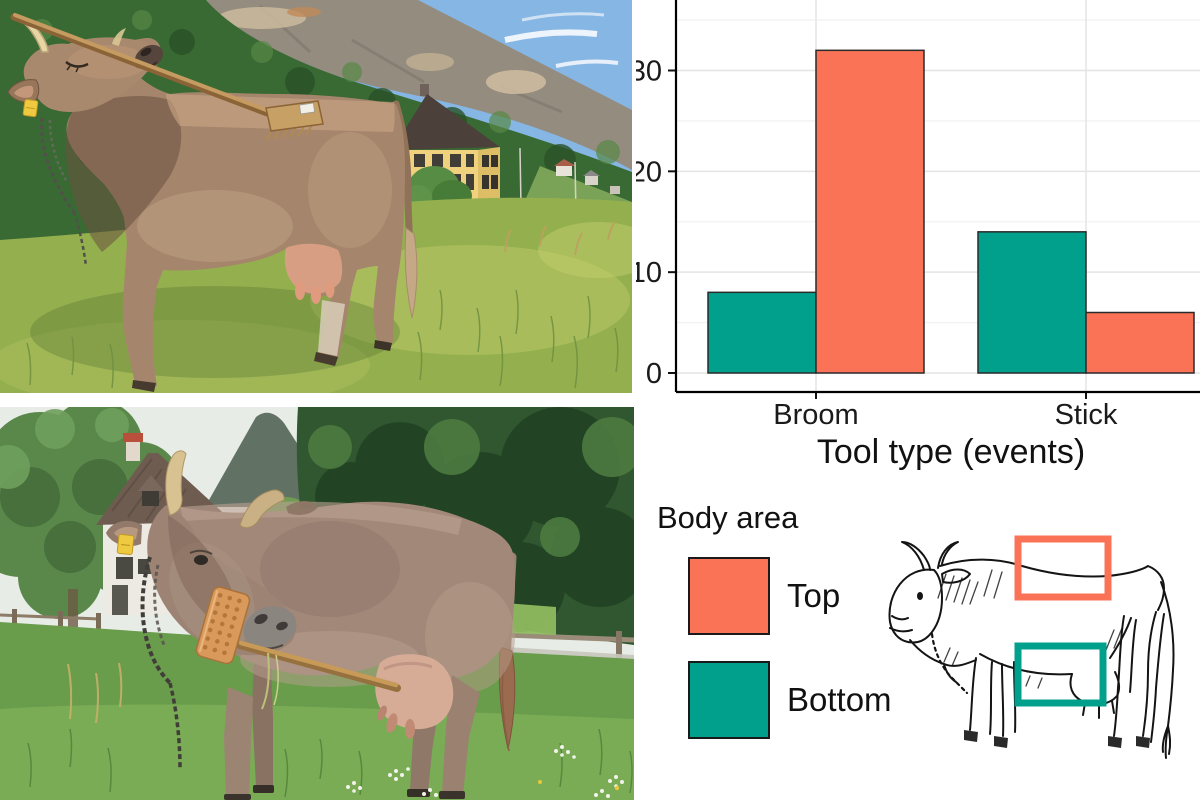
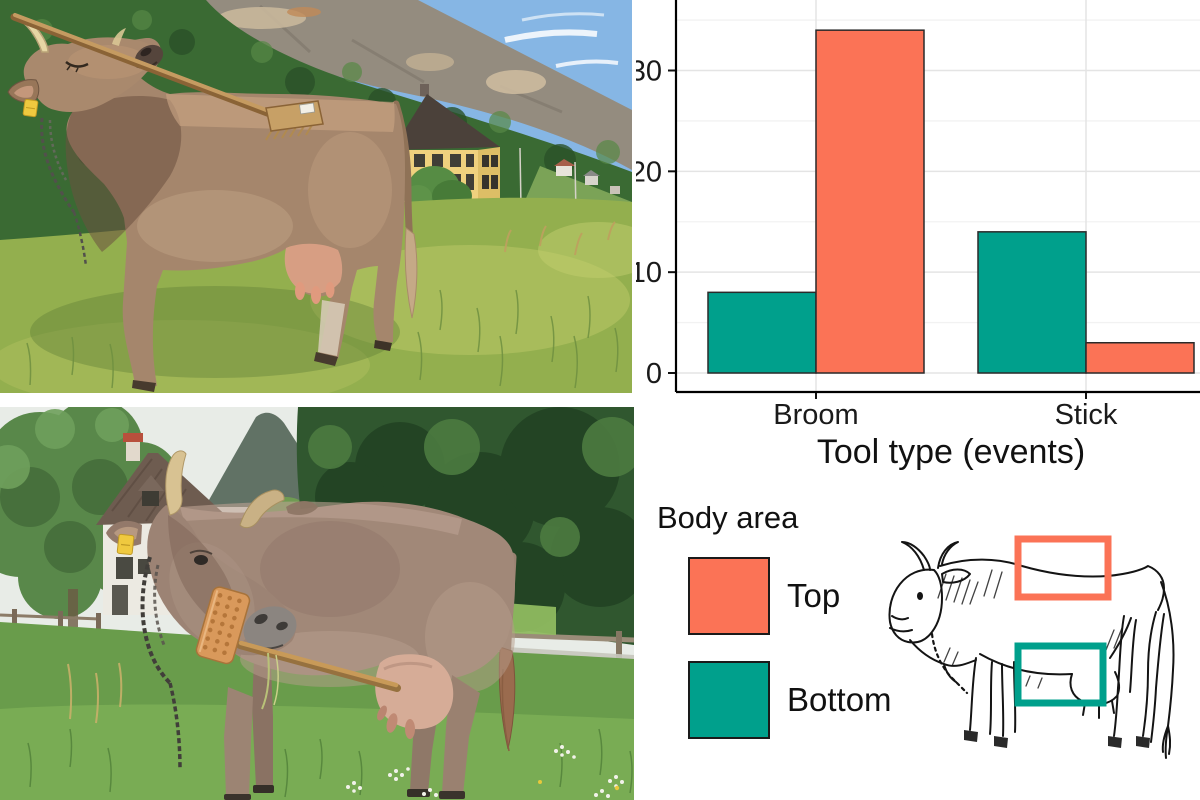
Top/Broom: 32 -> 34
Top/Stick: 6 -> 3
